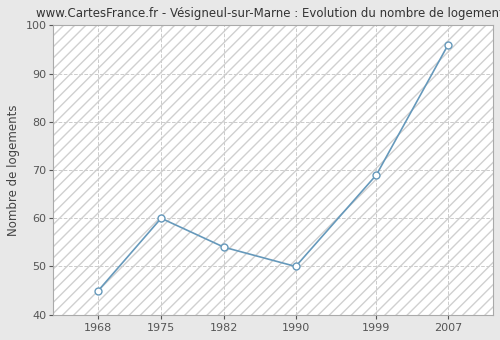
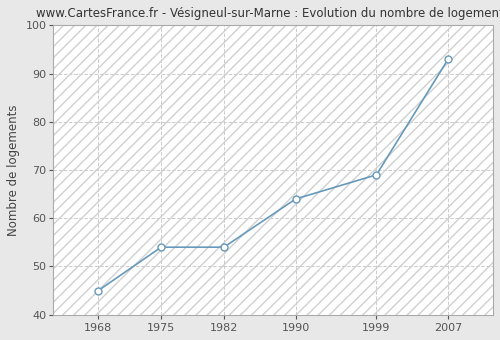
1975: 60 -> 54
1990: 50 -> 64
2007: 96 -> 93
